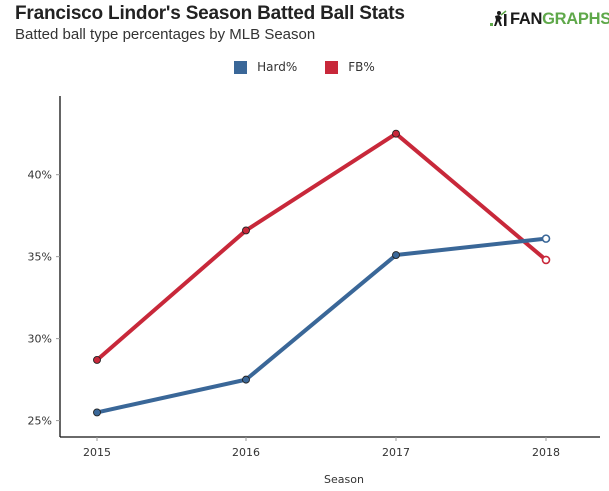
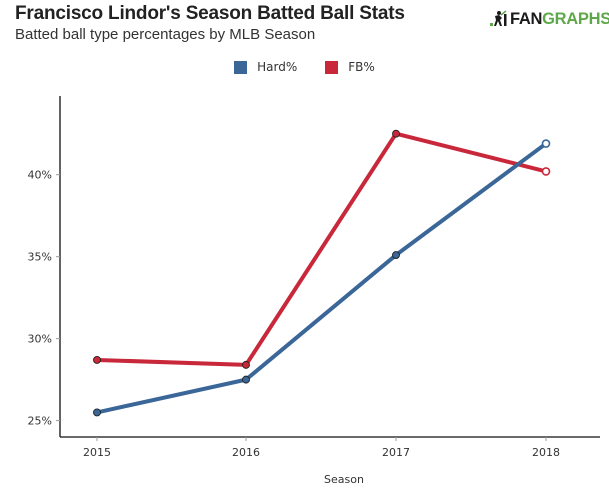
FB%/2016: 36.6% -> 28.4%
Hard%/2018: 36.1% -> 41.9%
FB%/2018: 34.8% -> 40.2%
